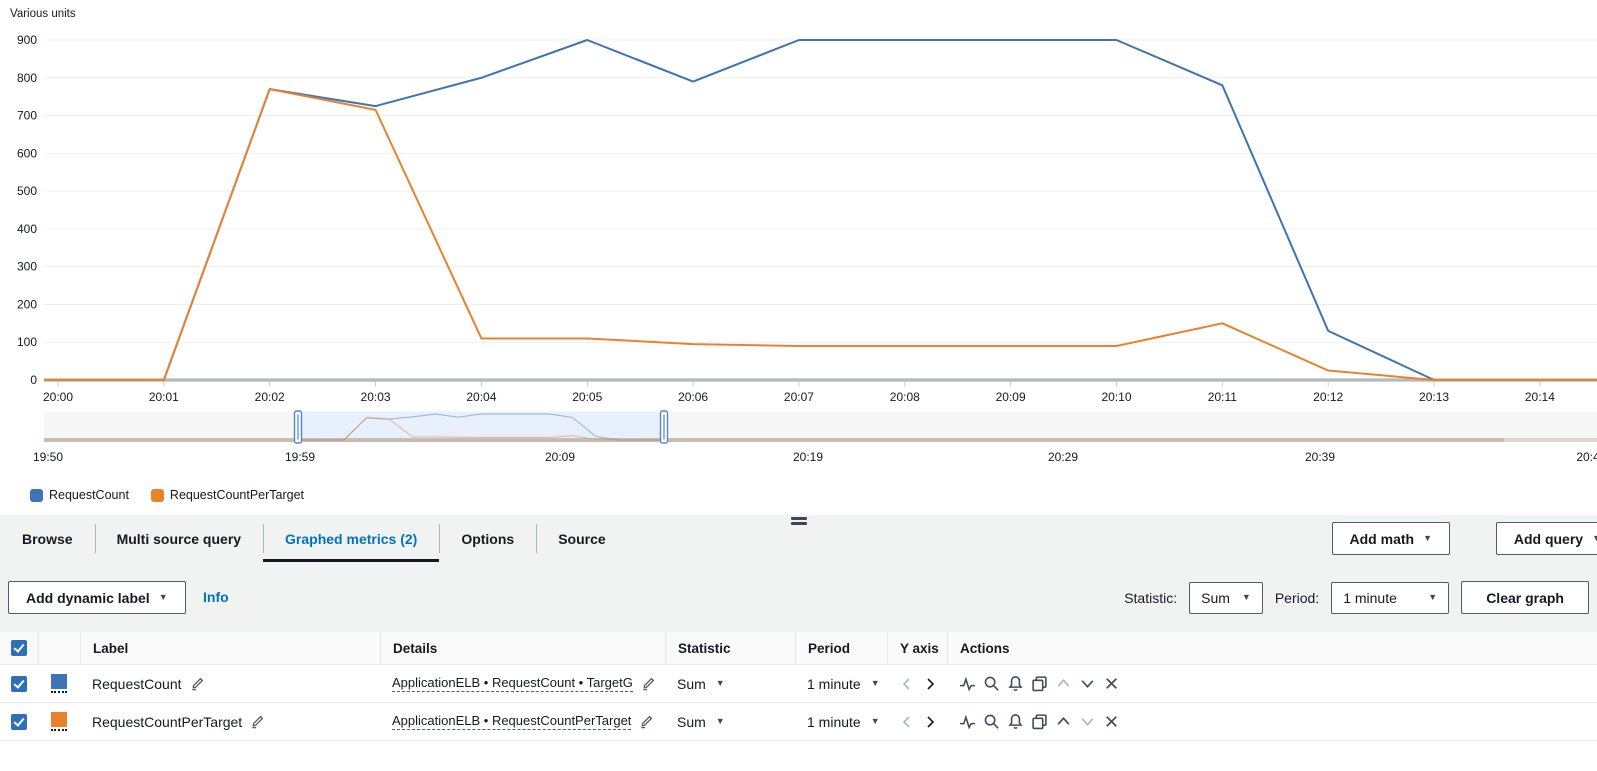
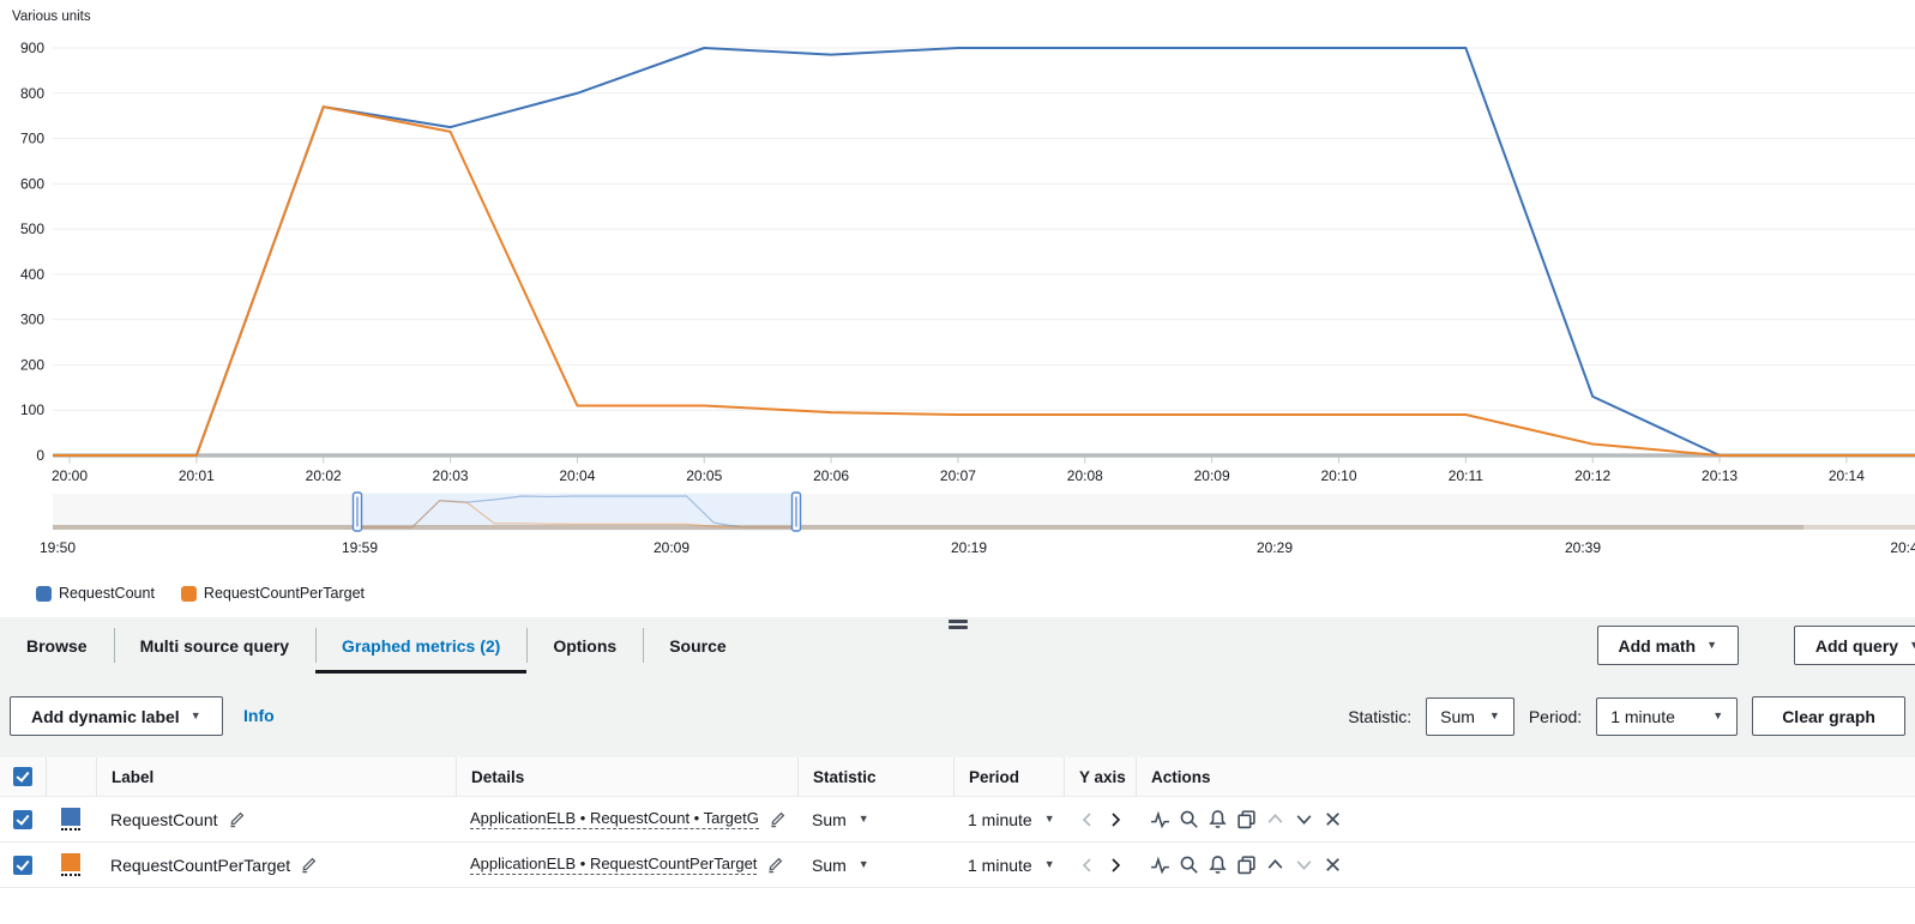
RequestCount/20:06: 790 -> 880
RequestCount/20:11: 780 -> 900
RequestCountPerTarget/20:11: 150 -> 90
